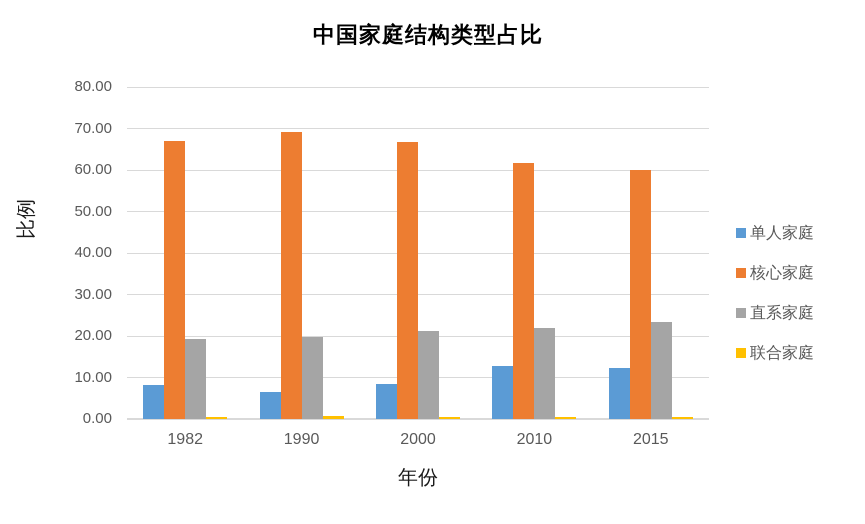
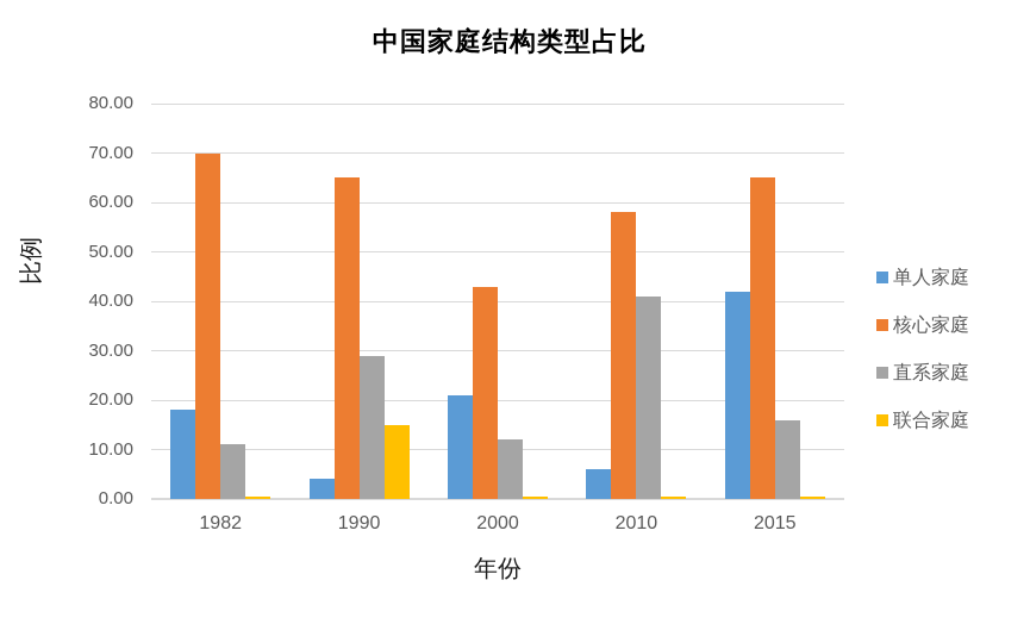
单人家庭/1982: 8 -> 18
核心家庭/1982: 67 -> 70
直系家庭/1982: 19 -> 11
单人家庭/1990: 6 -> 4
核心家庭/1990: 69 -> 65
直系家庭/1990: 20 -> 29
联合家庭/1990: 1 -> 15
单人家庭/2000: 8 -> 21
核心家庭/2000: 67 -> 43
直系家庭/2000: 21 -> 12
单人家庭/2010: 13 -> 6
核心家庭/2010: 62 -> 58
直系家庭/2010: 22 -> 41
单人家庭/2015: 12 -> 42
核心家庭/2015: 60 -> 65
直系家庭/2015: 23 -> 16
